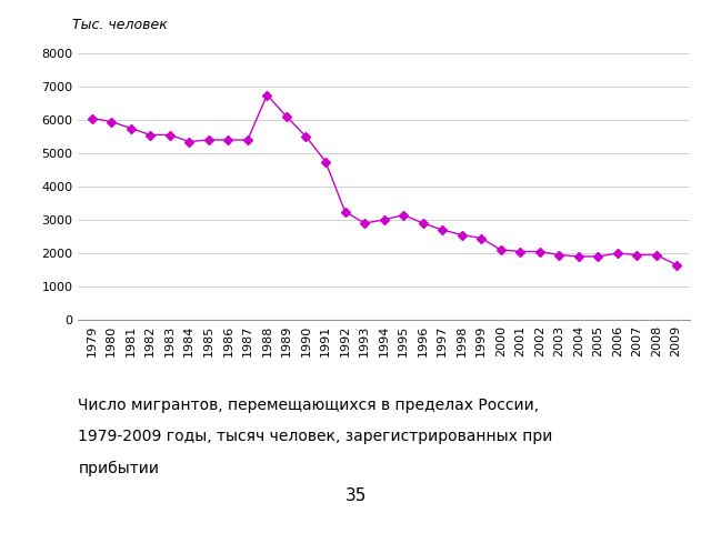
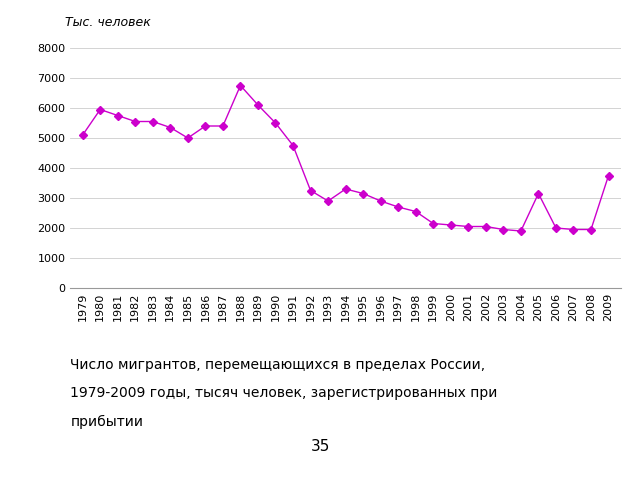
1979: 6050 -> 5100
1985: 5400 -> 5000
1994: 3000 -> 3300
1999: 2450 -> 2150
2005: 1900 -> 3150
2009: 1650 -> 3750
